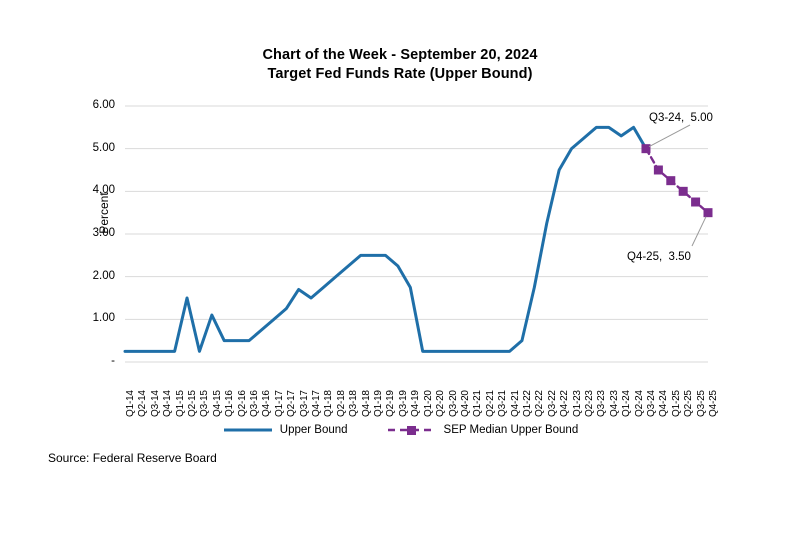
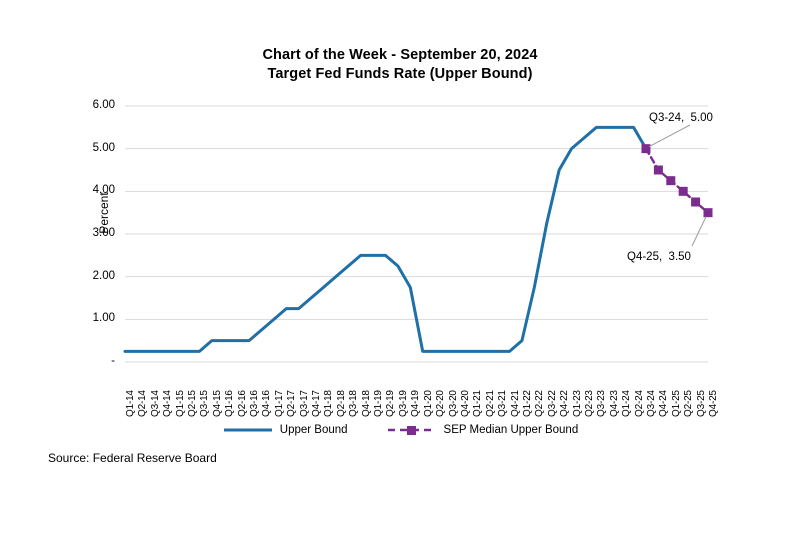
Upper Bound/Q2-15: 1.5 -> 0.2
Upper Bound/Q4-15: 1.1 -> 0.5
Upper Bound/Q3-17: 1.7 -> 1.2
Upper Bound/Q1-24: 5.3 -> 5.5
